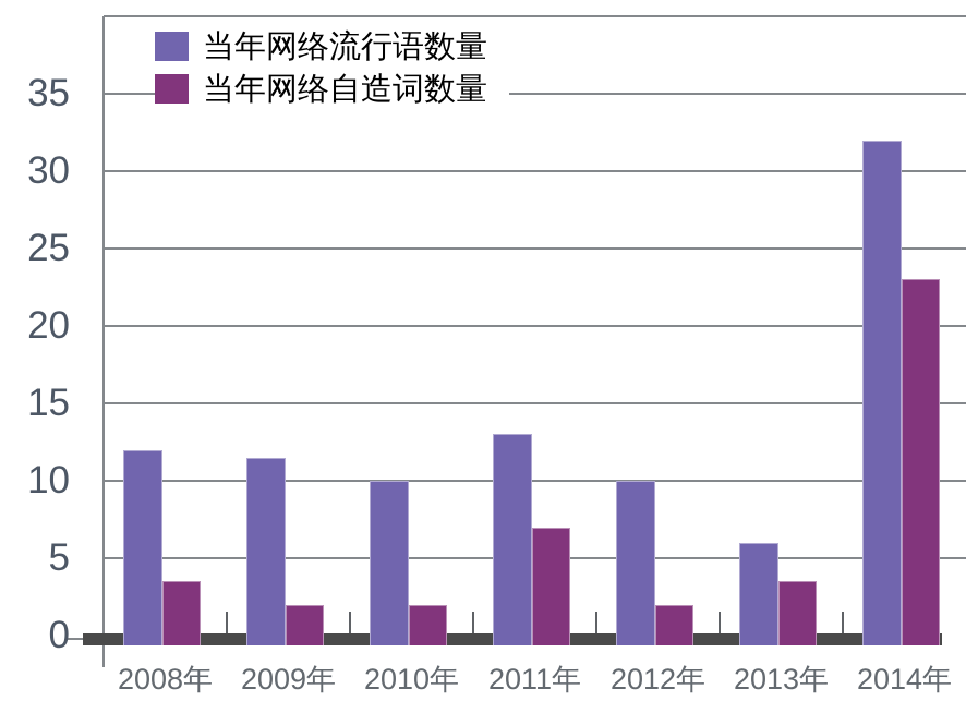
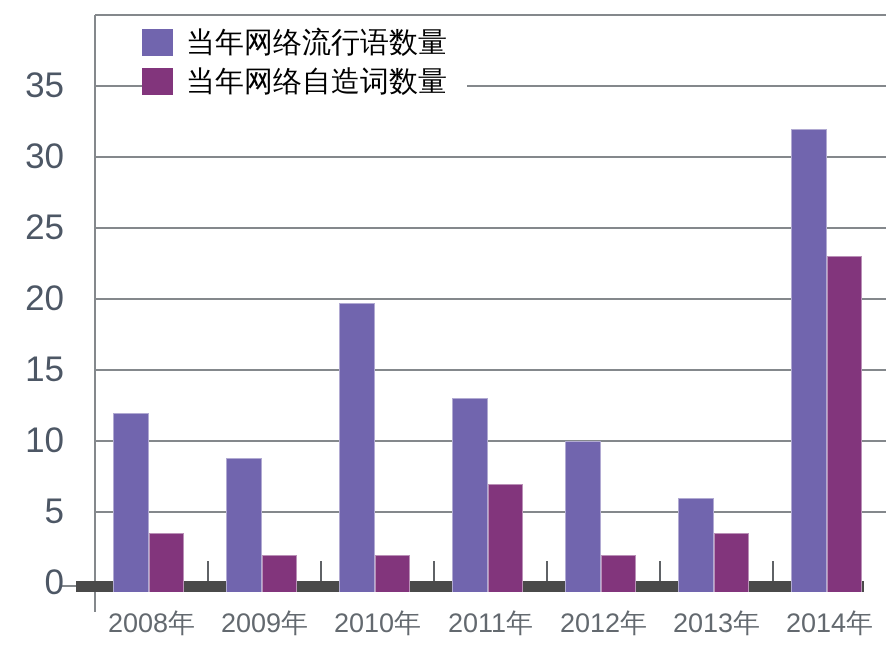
当年网络流行语数量/2009年: 11.5 -> 8.8
当年网络流行语数量/2010年: 10.0 -> 19.7
